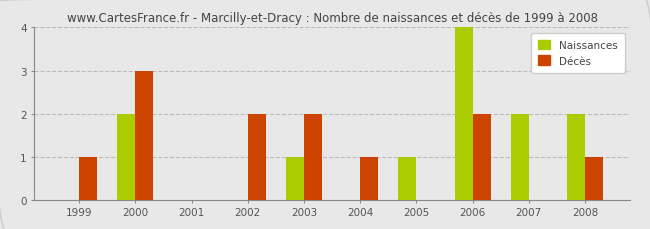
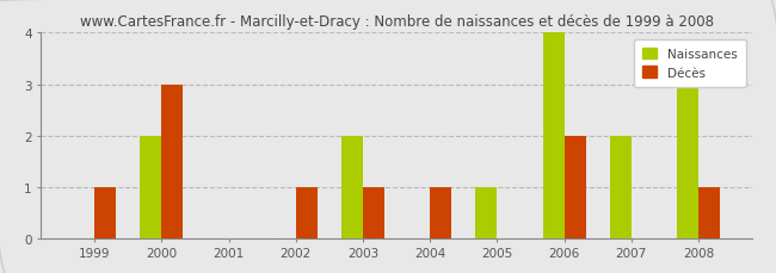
Décès/2002: 2 -> 1
Naissances/2003: 1 -> 2
Décès/2003: 2 -> 1
Naissances/2008: 2 -> 3
